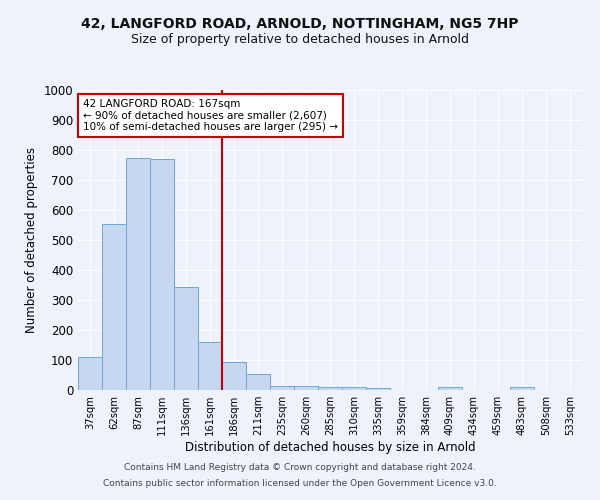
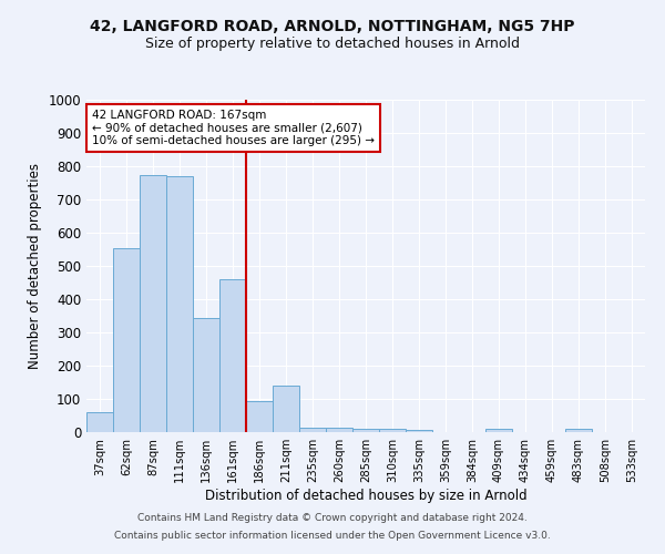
37sqm: 110 -> 60
161sqm: 160 -> 460
211sqm: 52 -> 140
